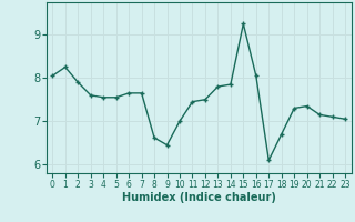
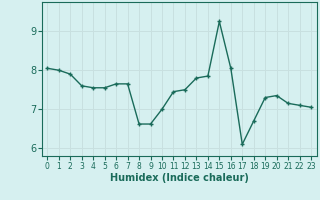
1: 8.25 -> 8.00
9: 6.45 -> 6.62
